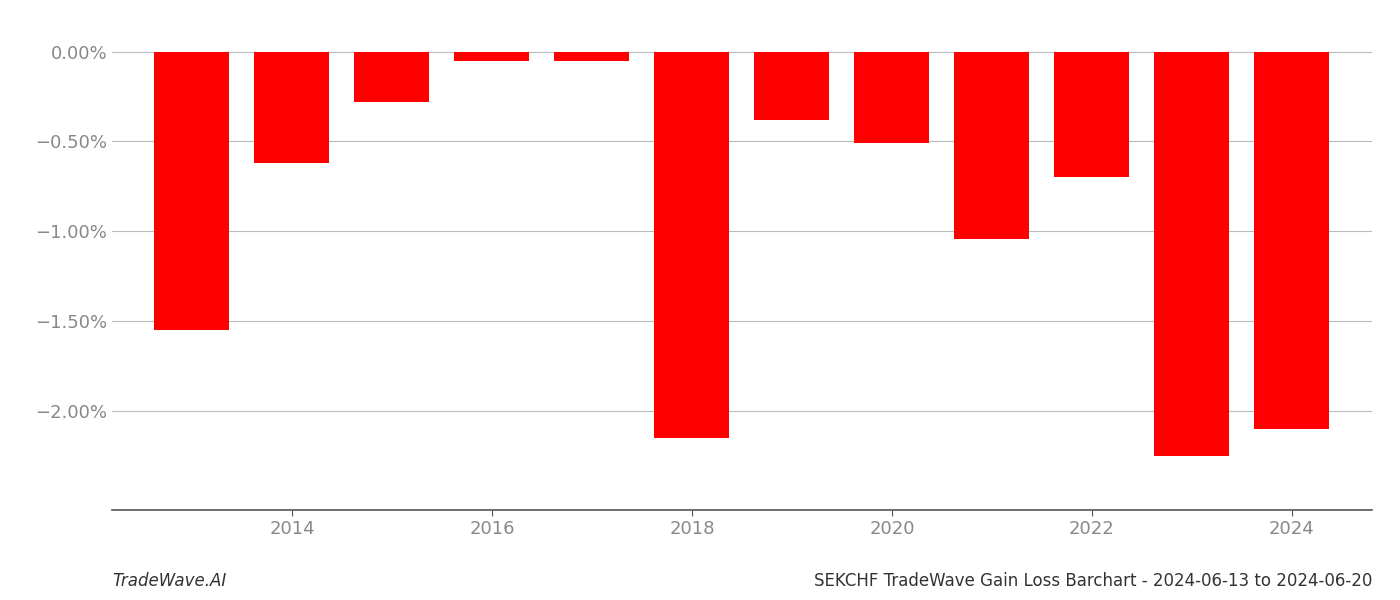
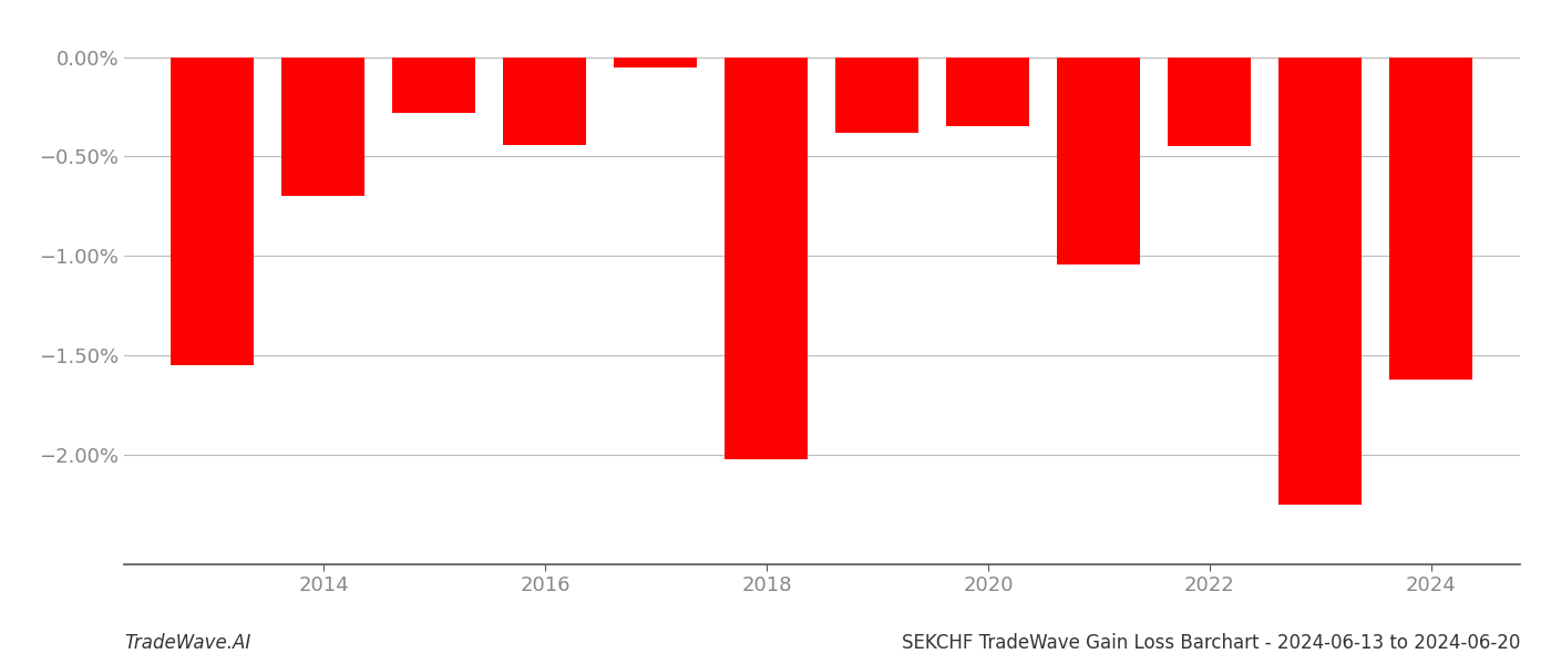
2014: -0.62% -> -0.70%
2016: -0.05% -> -0.44%
2018: -2.15% -> -2.02%
2020: -0.51% -> -0.35%
2022: -0.70% -> -0.45%
2024: -2.10% -> -1.62%
